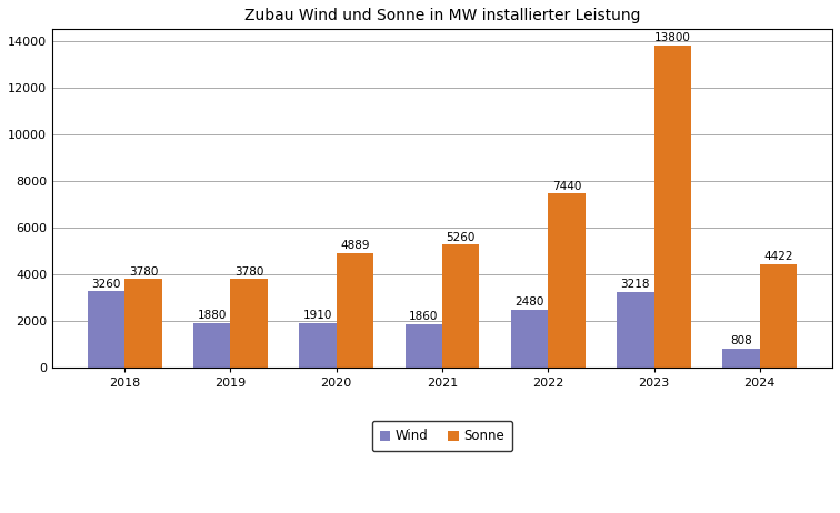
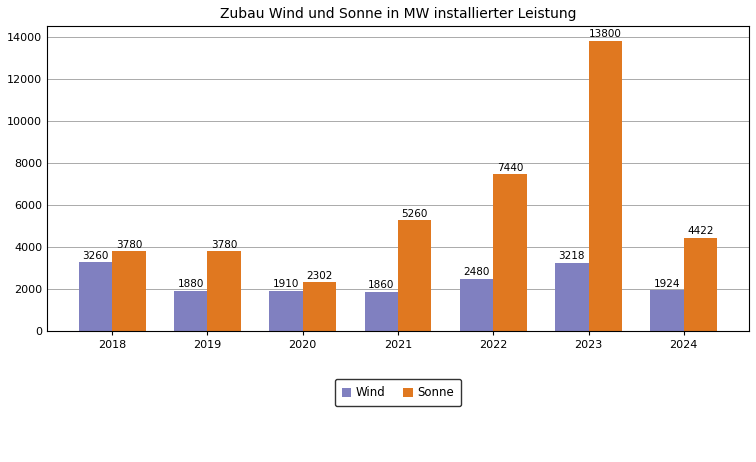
Sonne/2020: 4889 -> 2302
Wind/2024: 808 -> 1924
